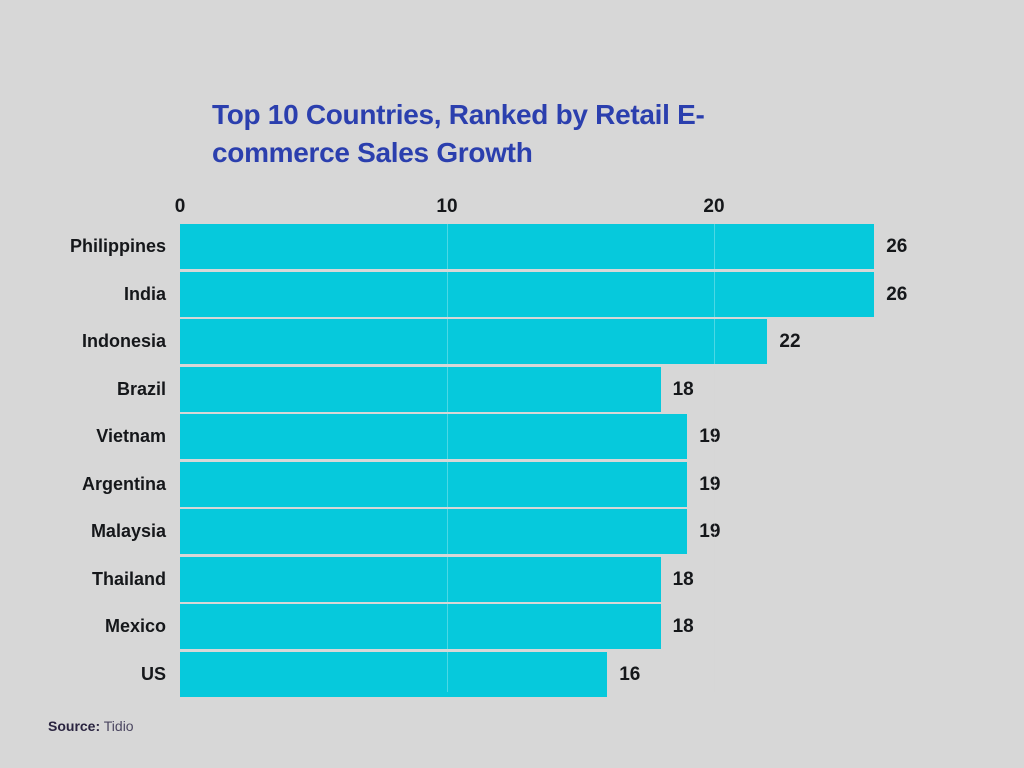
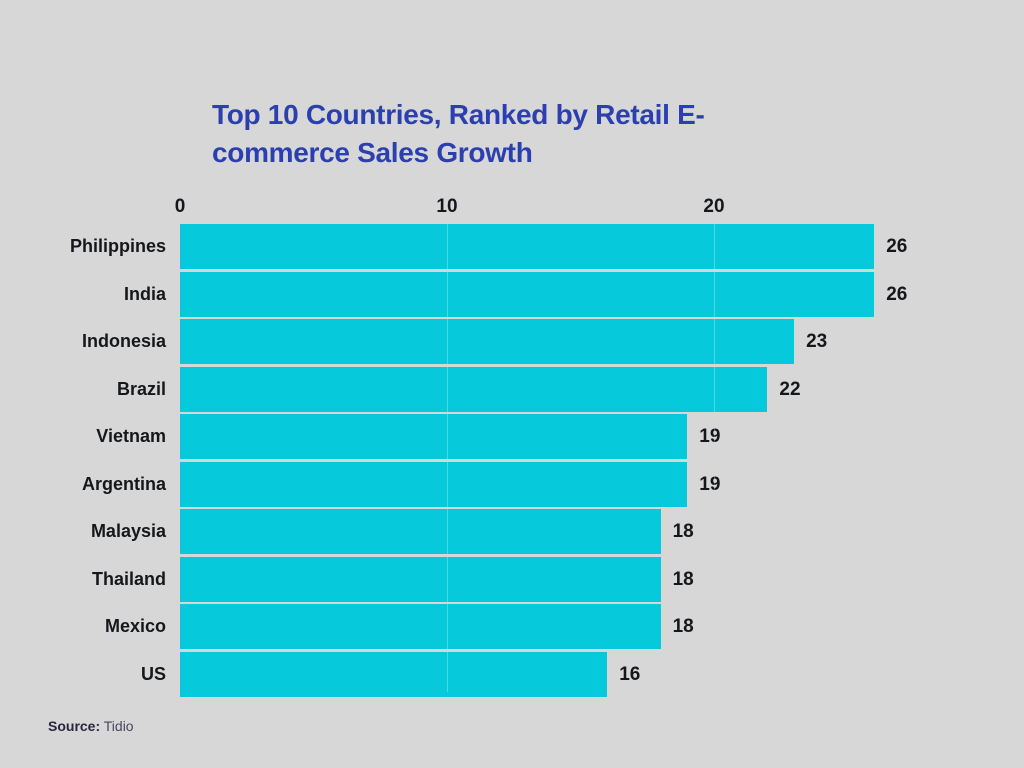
Indonesia: 22 -> 23
Brazil: 18 -> 22
Malaysia: 19 -> 18
